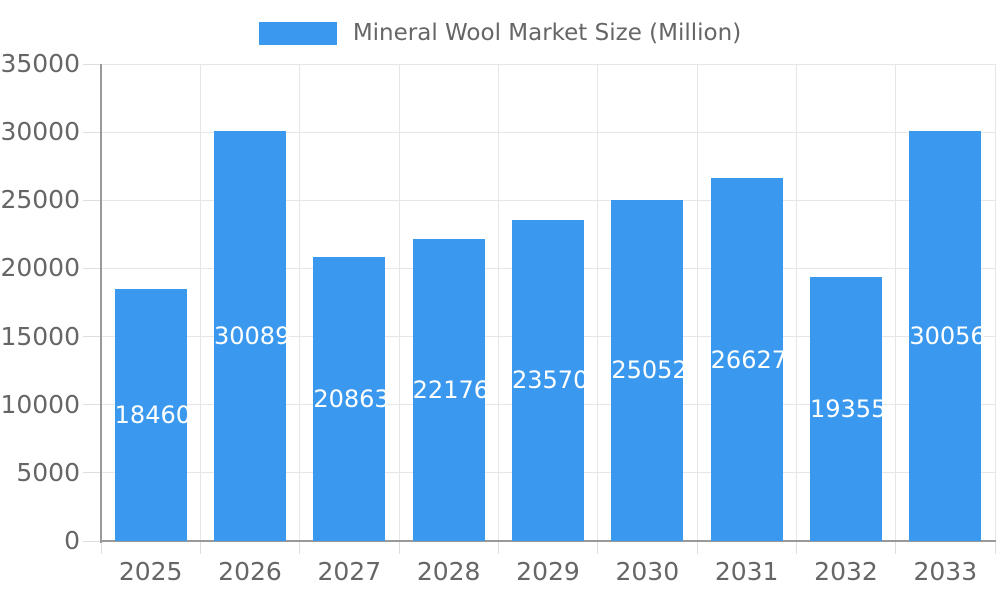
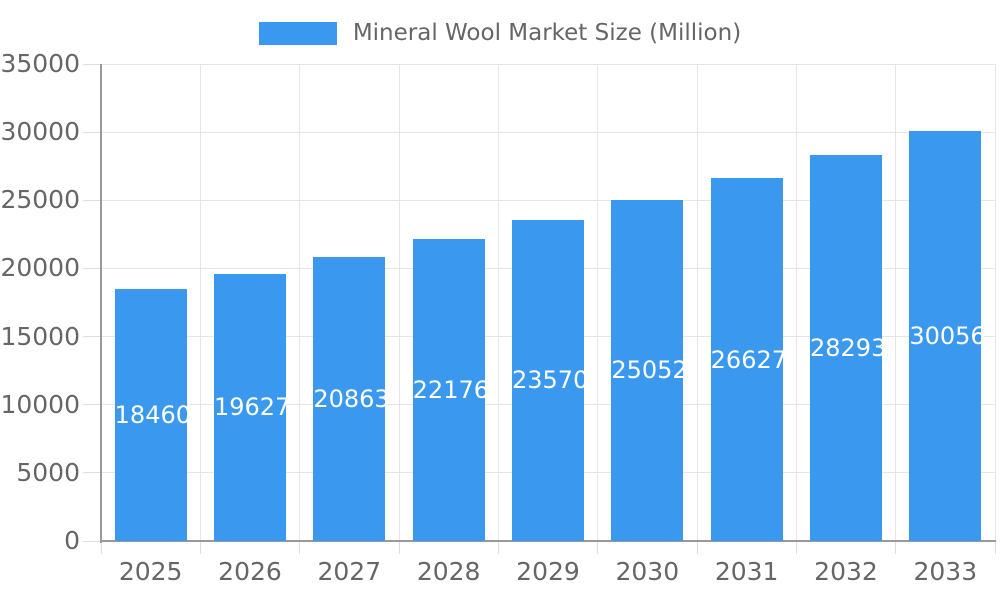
2026: 30089 -> 19627
2032: 19355 -> 28293
